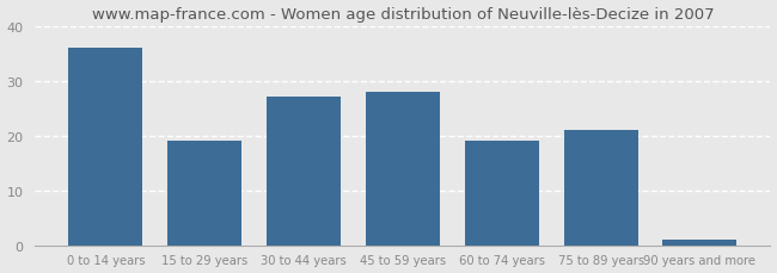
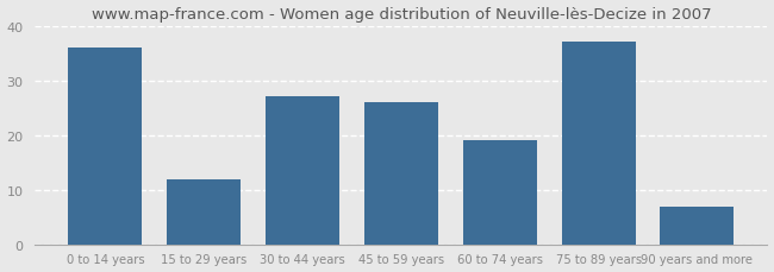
15 to 29 years: 19 -> 12
45 to 59 years: 28 -> 26
75 to 89 years: 21 -> 37
90 years and more: 1 -> 7
